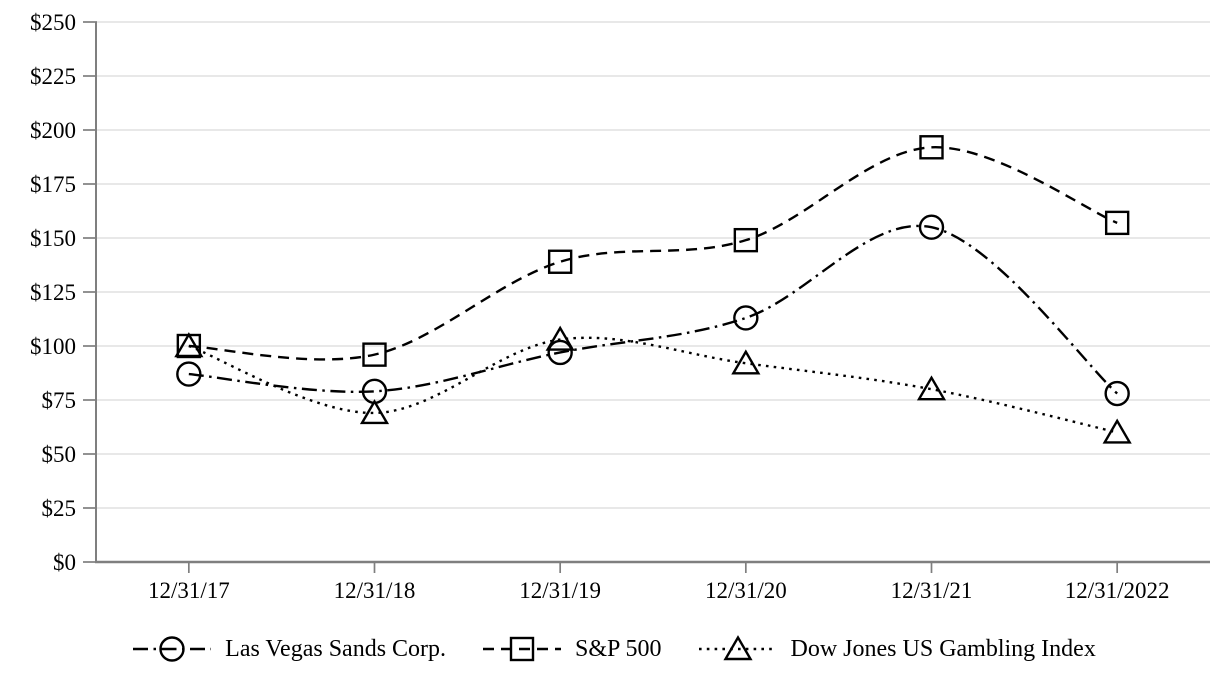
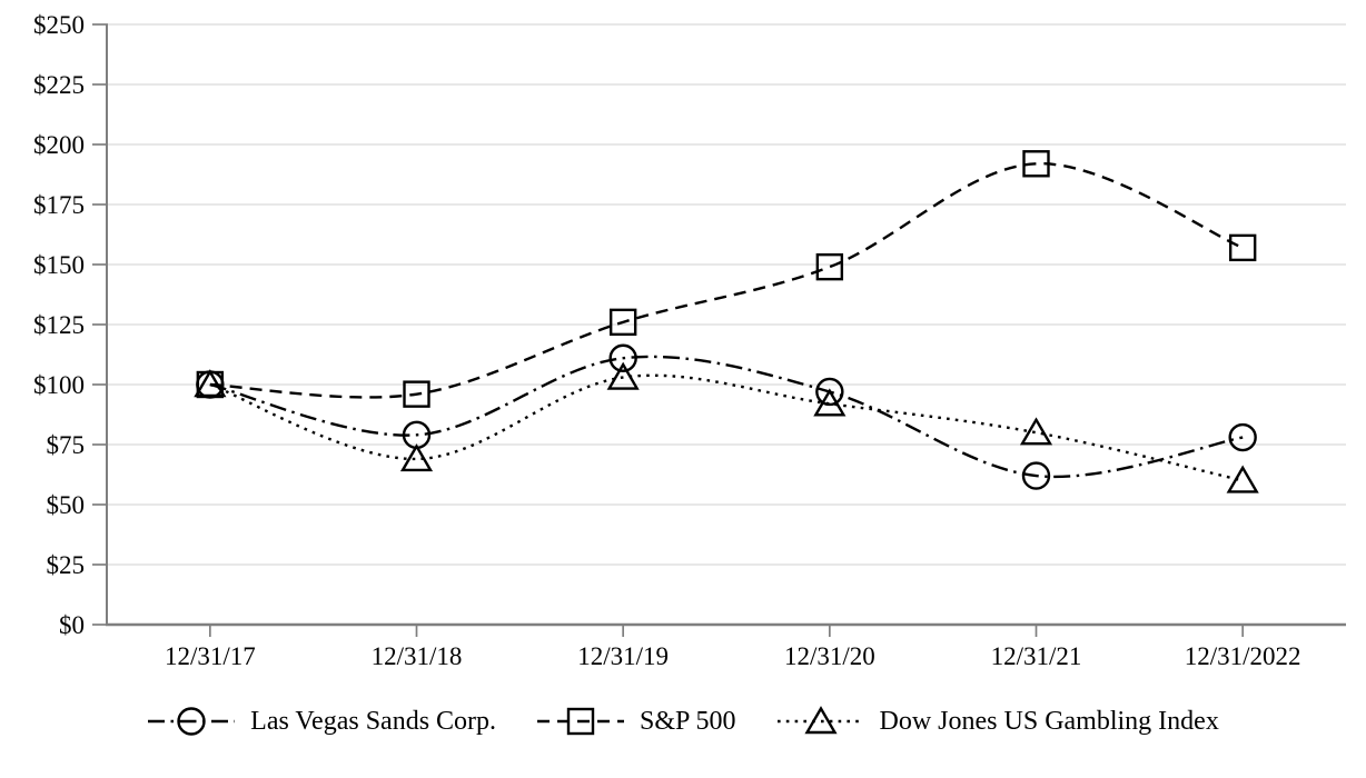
Las Vegas Sands Corp./12/31/17: $87 -> $100
Las Vegas Sands Corp./12/31/19: $97 -> $111
S&P 500/12/31/19: $139 -> $126
Las Vegas Sands Corp./12/31/20: $113 -> $97
Las Vegas Sands Corp./12/31/21: $155 -> $62
